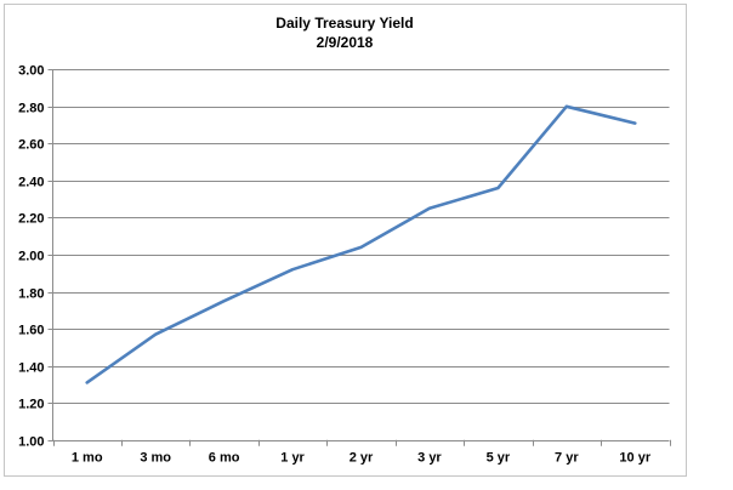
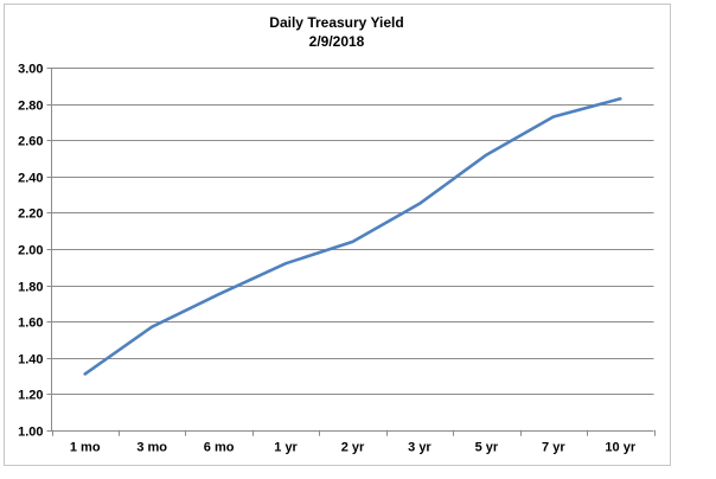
5 yr: 2.36 -> 2.52
7 yr: 2.80 -> 2.73
10 yr: 2.71 -> 2.83
